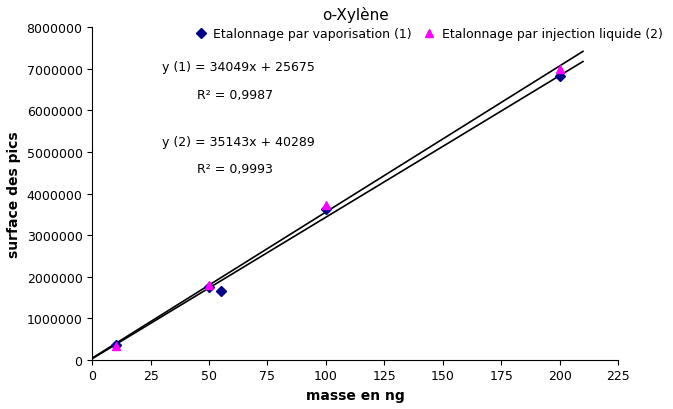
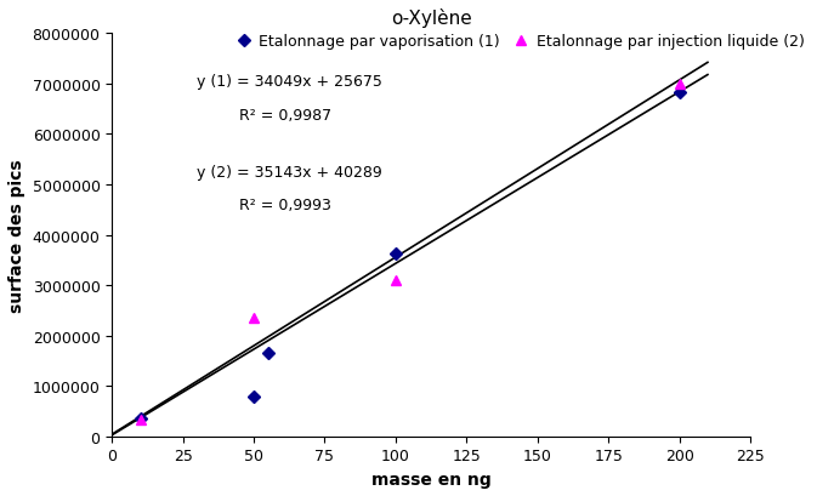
Etalonnage par vaporisation (1)/50: 1740000 -> 800000
Etalonnage par injection liquide (2)/50: 1800000 -> 2350000
Etalonnage par injection liquide (2)/100: 3720000 -> 3100000
